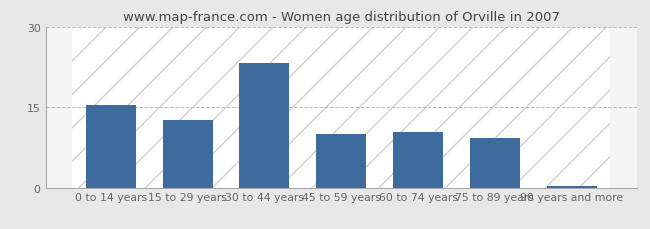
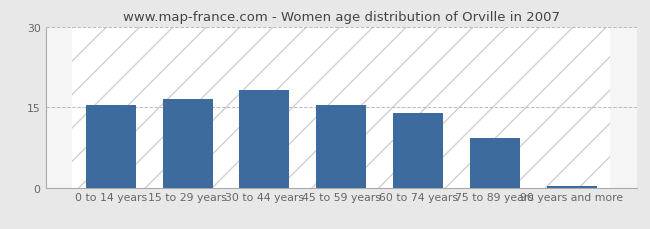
15 to 29 years: 12.6 -> 16.5
30 to 44 years: 23.2 -> 18.2
45 to 59 years: 10.0 -> 15.4
60 to 74 years: 10.4 -> 13.9
